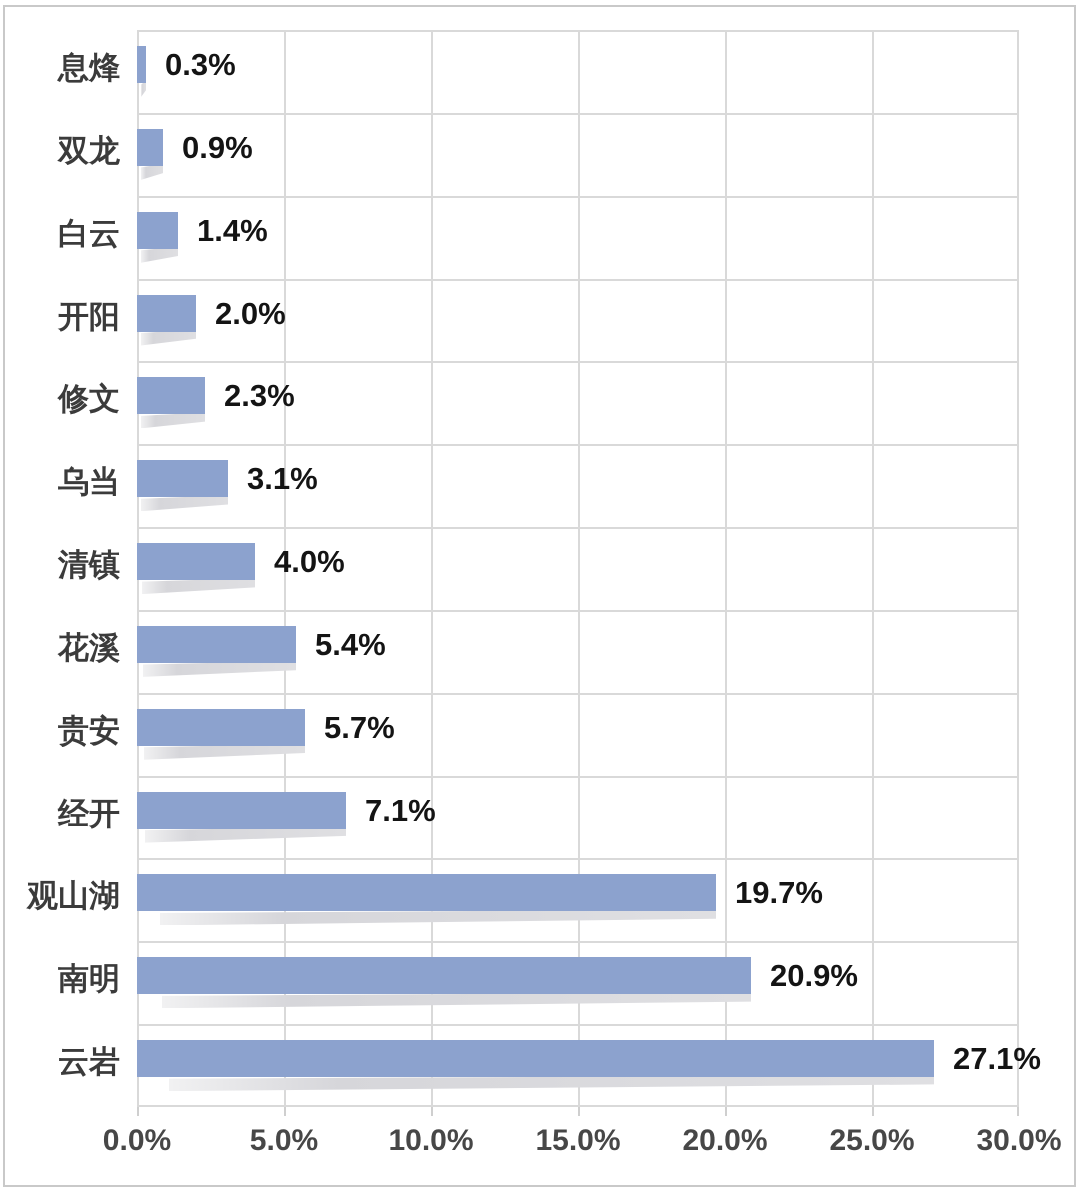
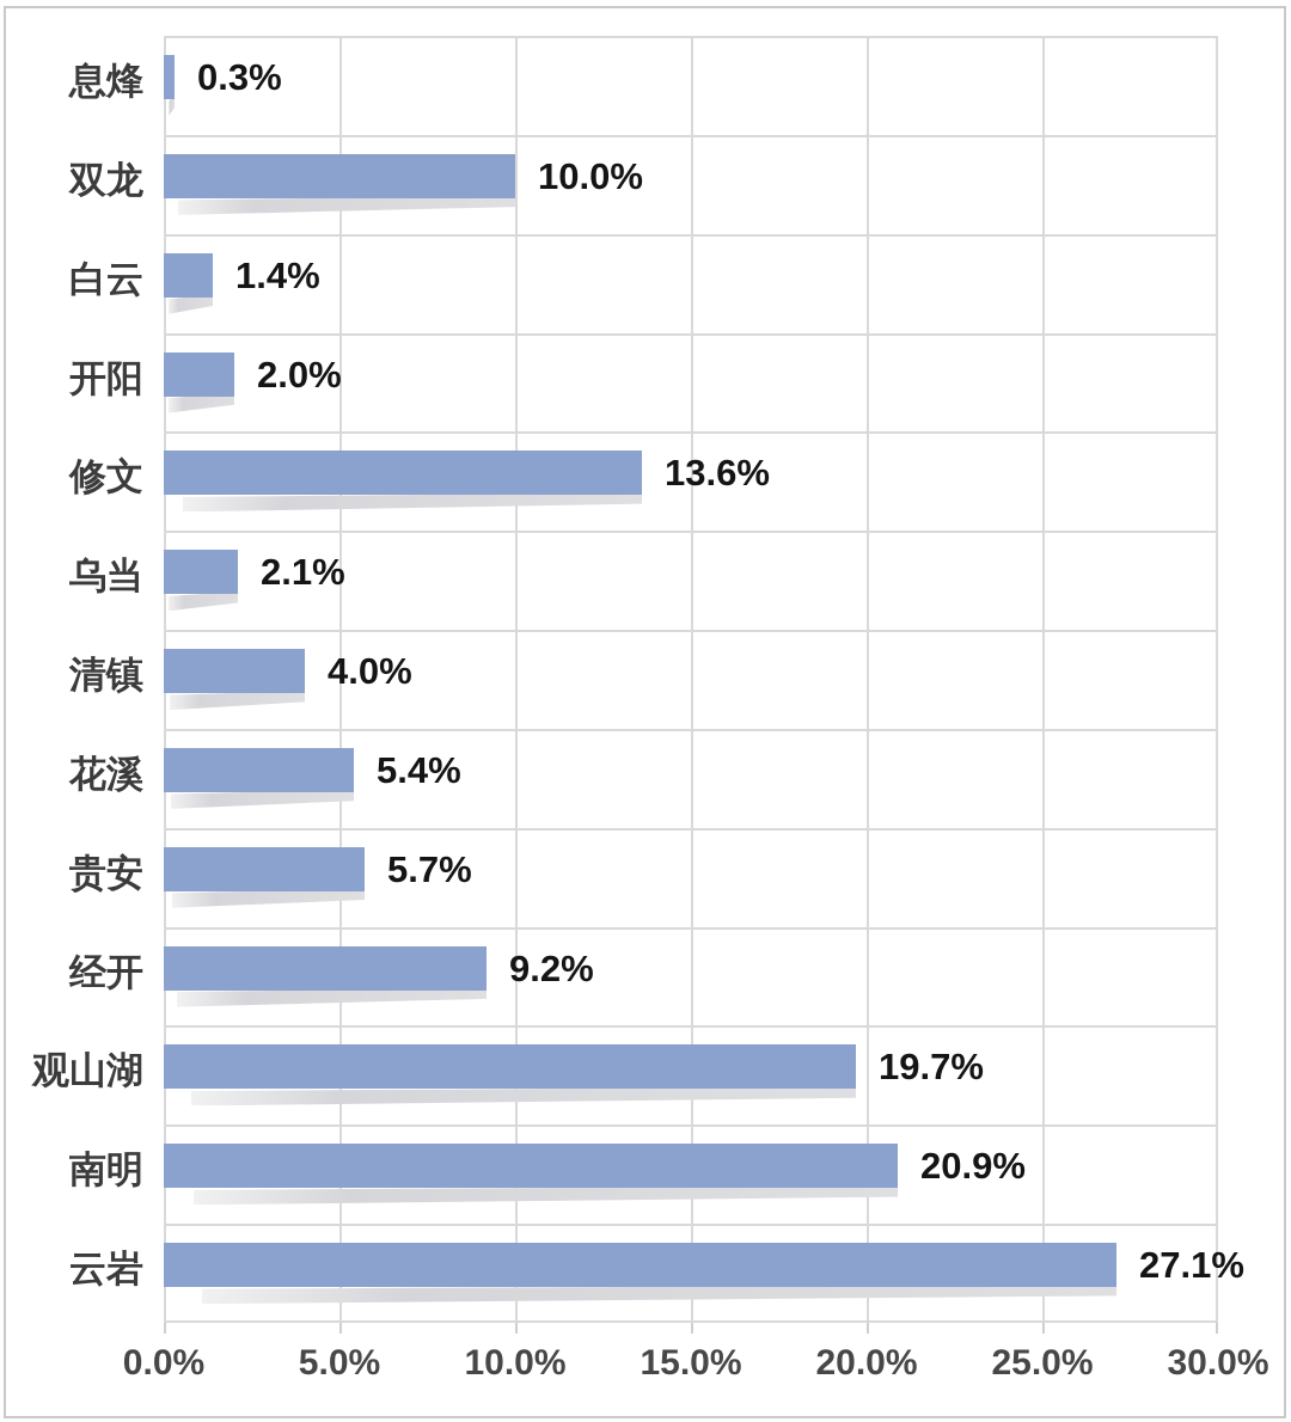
双龙: 0.9% -> 10.0%
修文: 2.3% -> 13.6%
乌当: 3.1% -> 2.1%
经开: 7.1% -> 9.2%
